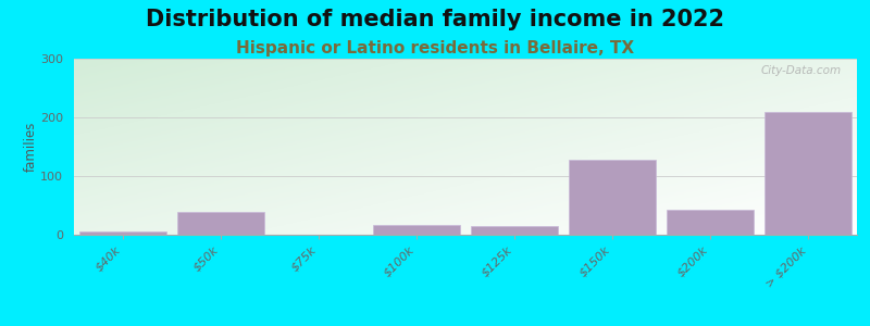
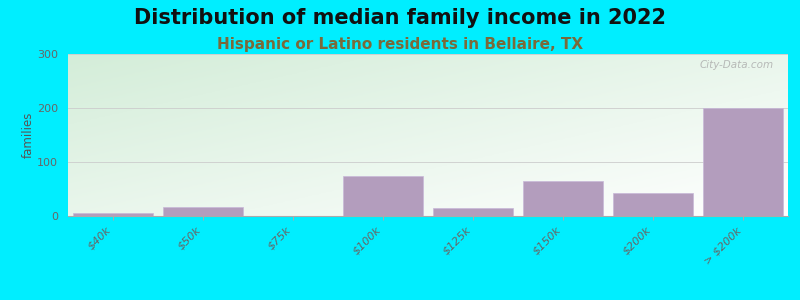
$50k: 38 -> 16
$100k: 16 -> 74
$150k: 128 -> 64
> $200k: 210 -> 200
